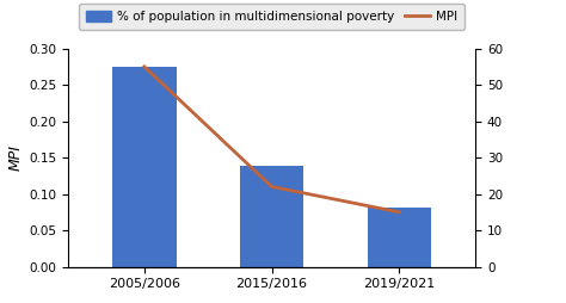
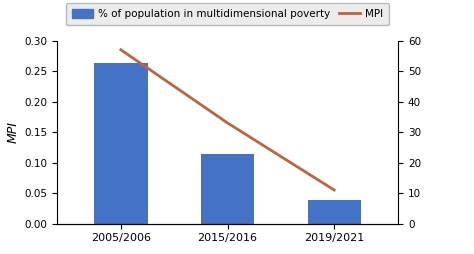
% of population in multidimensional poverty/2005/2006: 0.275 -> 0.264
MPI/2005/2006: 55 -> 57
% of population in multidimensional poverty/2015/2016: 0.138 -> 0.114
MPI/2015/2016: 22 -> 33
% of population in multidimensional poverty/2019/2021: 0.082 -> 0.038
MPI/2019/2021: 15 -> 11
